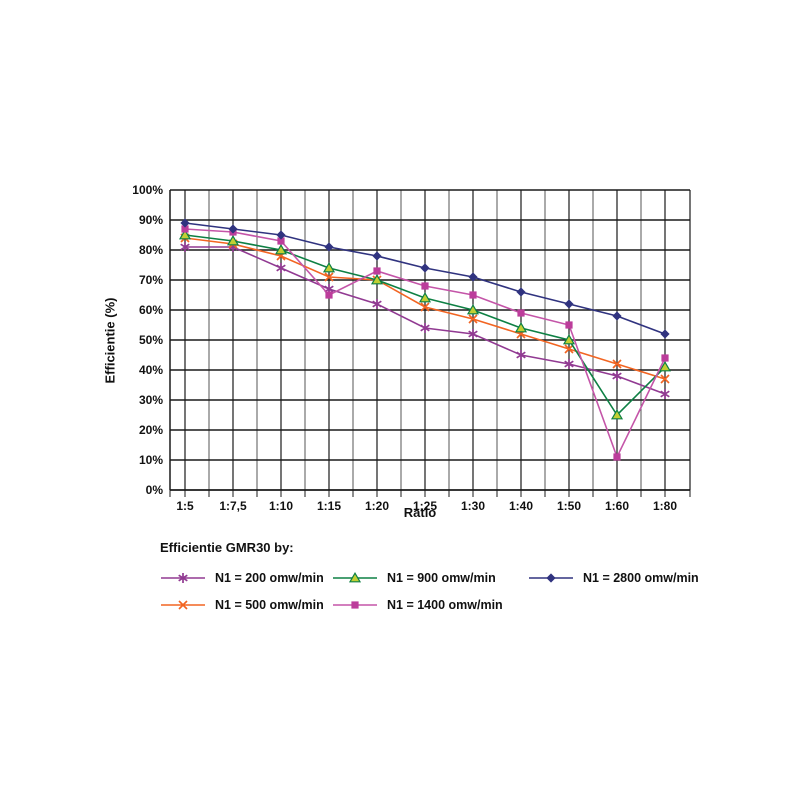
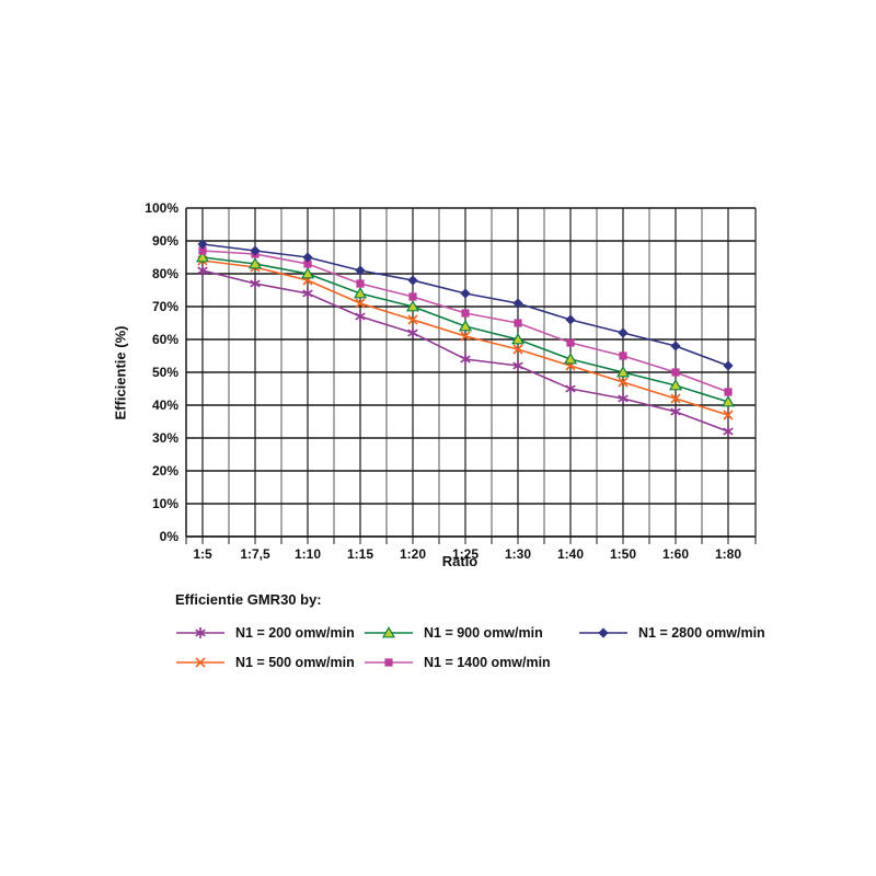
N1 = 200 omw/min/1:7,5: 81% -> 77%
N1 = 1400 omw/min/1:15: 65% -> 77%
N1 = 500 omw/min/1:20: 70% -> 66%
N1 = 900 omw/min/1:60: 25% -> 46%
N1 = 1400 omw/min/1:60: 11% -> 50%
